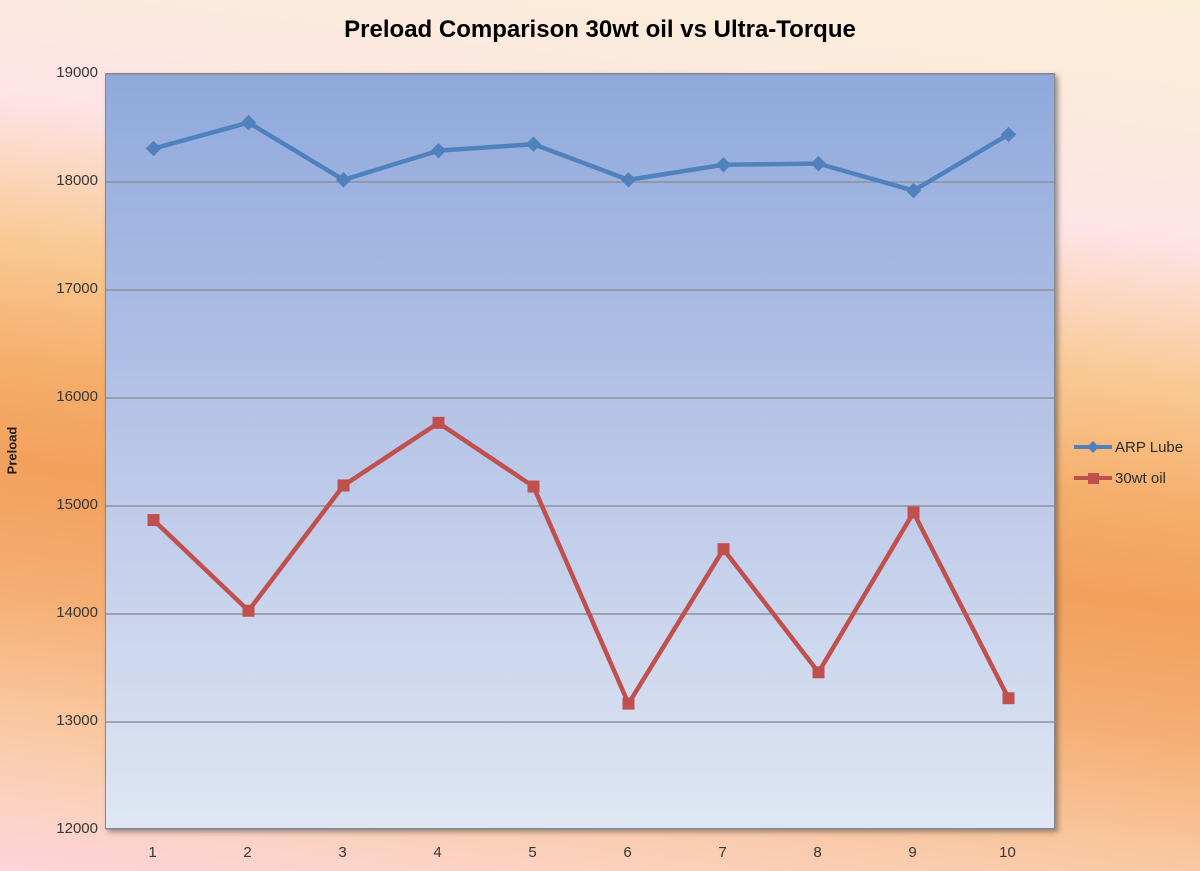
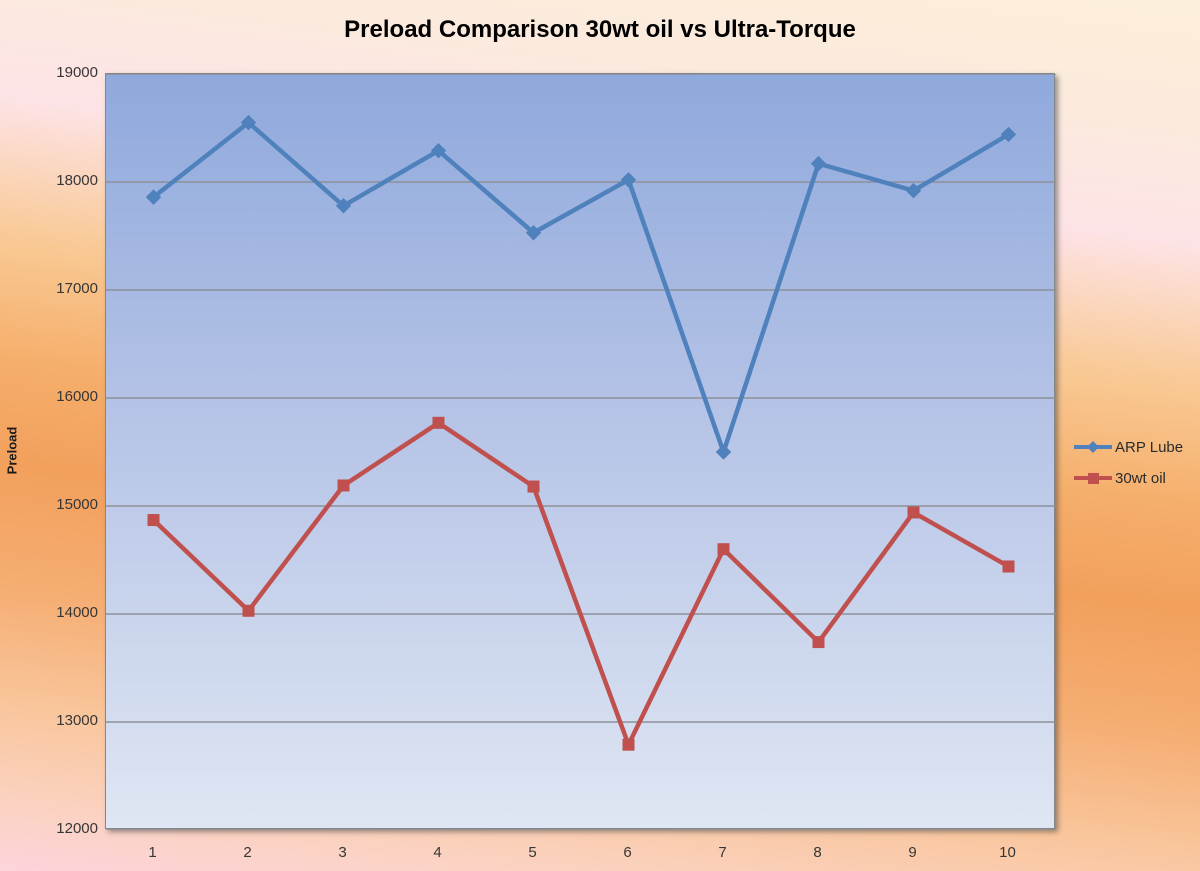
ARP Lube/1: 18310 -> 17860
ARP Lube/3: 18020 -> 17780
ARP Lube/5: 18350 -> 17530
30wt oil/6: 13170 -> 12790
ARP Lube/7: 18160 -> 15500
30wt oil/8: 13460 -> 13740
30wt oil/10: 13220 -> 14440
